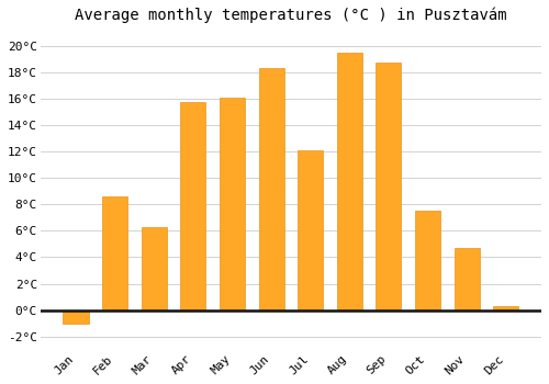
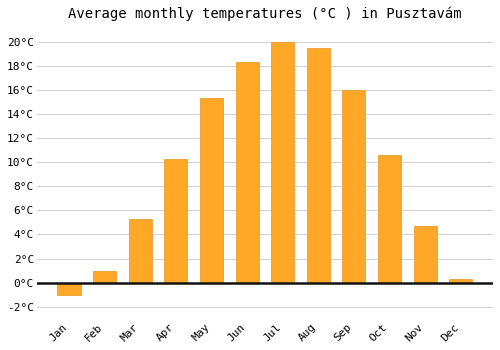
Feb: 8.6°C -> 1.0°C
Mar: 6.3°C -> 5.3°C
Apr: 15.7°C -> 10.3°C
May: 16.1°C -> 15.3°C
Jul: 12.1°C -> 20.0°C
Sep: 18.7°C -> 16.0°C
Oct: 7.5°C -> 10.6°C
